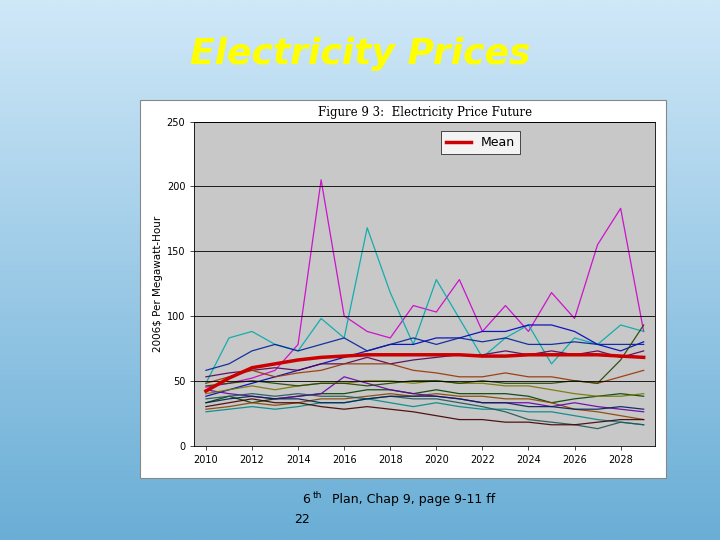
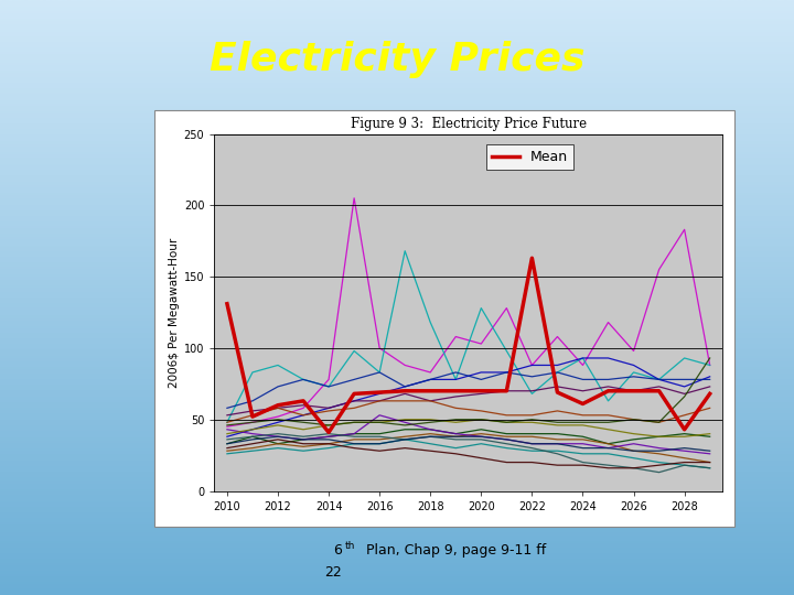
Mean/2010: 42 -> 131
Mean/2014: 66 -> 41
Mean/2022: 69 -> 163
Mean/2024: 70 -> 61
Mean/2028: 69 -> 43
